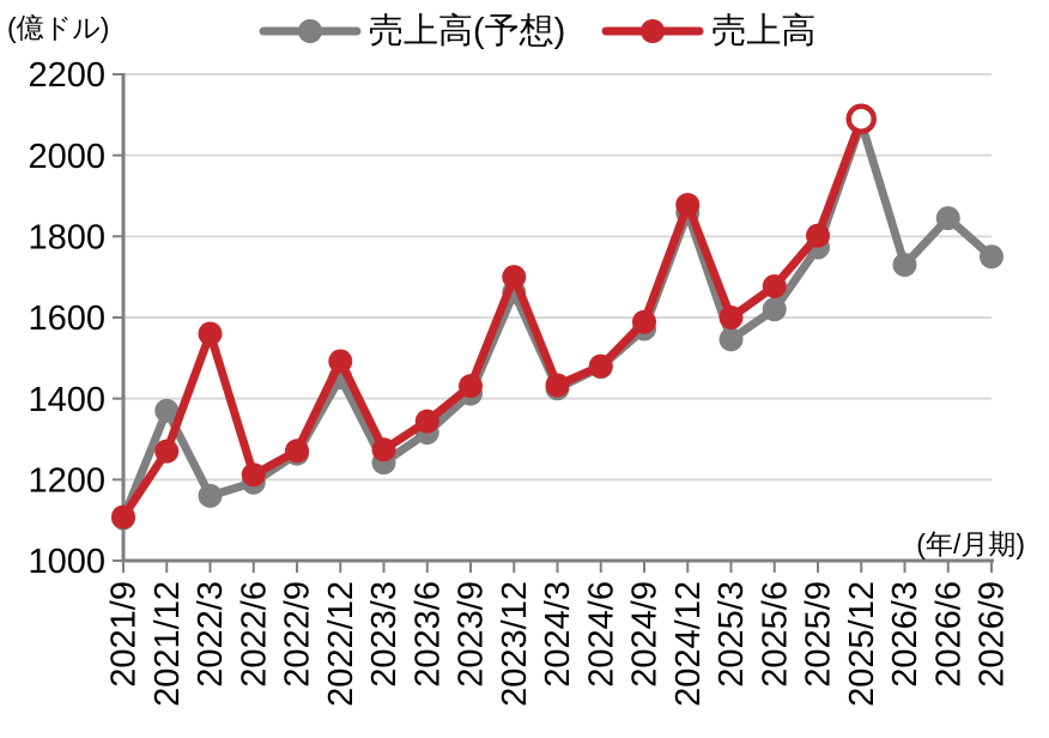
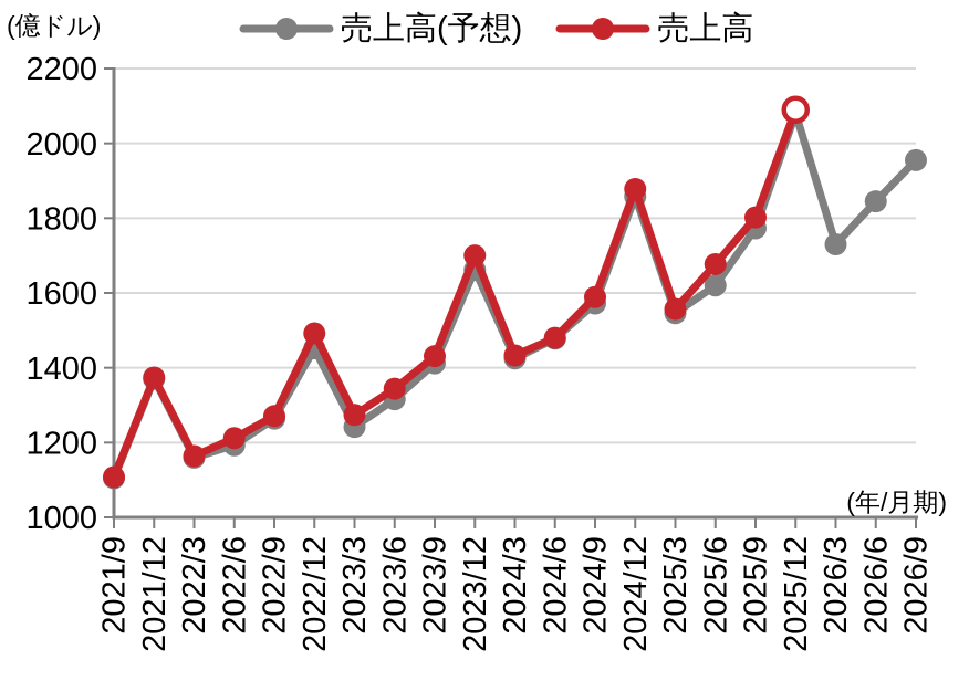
売上高/2021/12: 1270 -> 1370
売上高/2022/3: 1560 -> 1160
売上高/2025/3: 1600 -> 1560
売上高(予想)/2026/9: 1750 -> 1960
